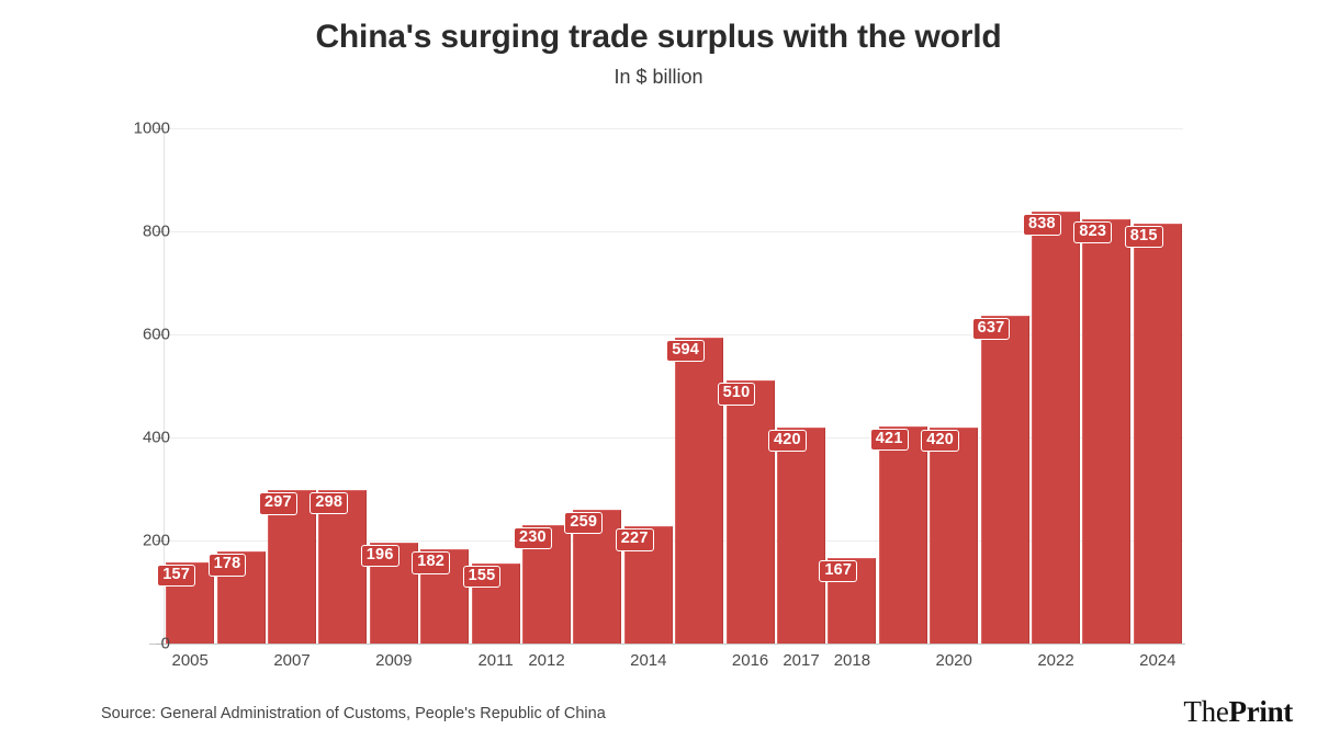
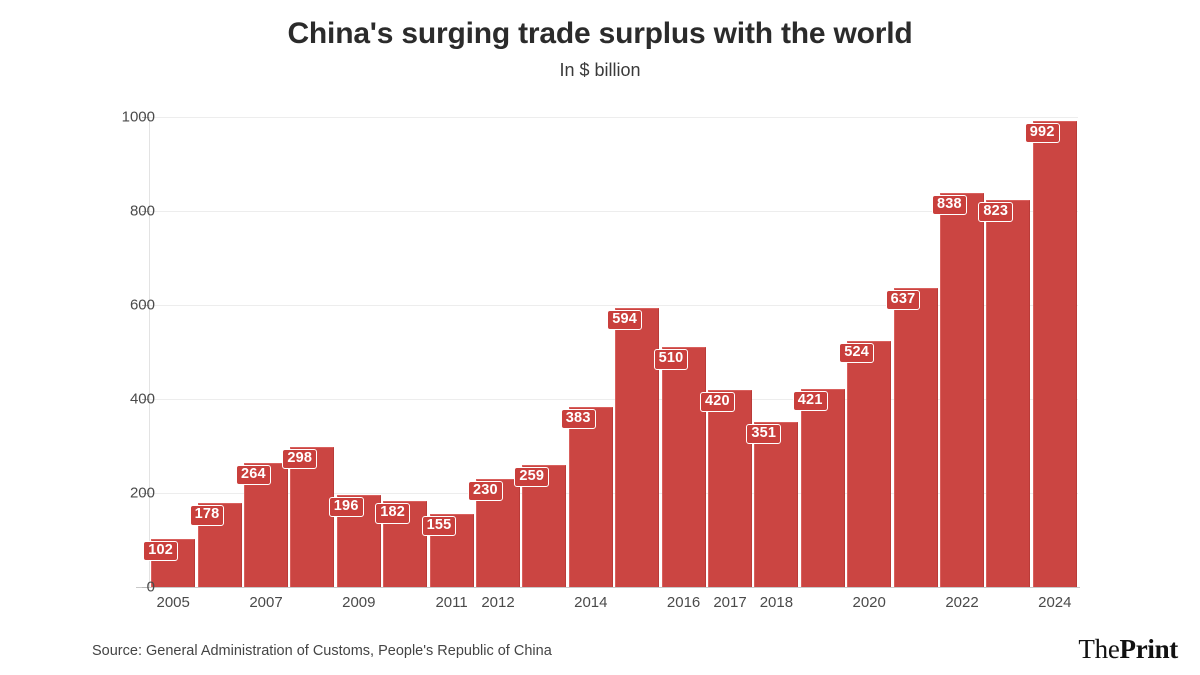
2005: 157 -> 102
2007: 297 -> 264
2014: 227 -> 383
2018: 167 -> 351
2020: 420 -> 524
2024: 815 -> 992
